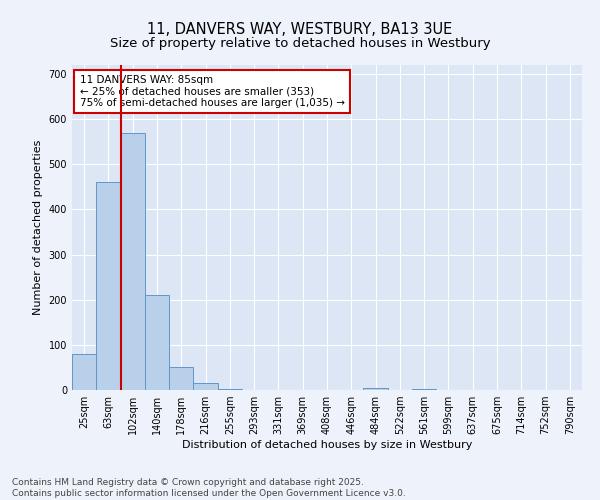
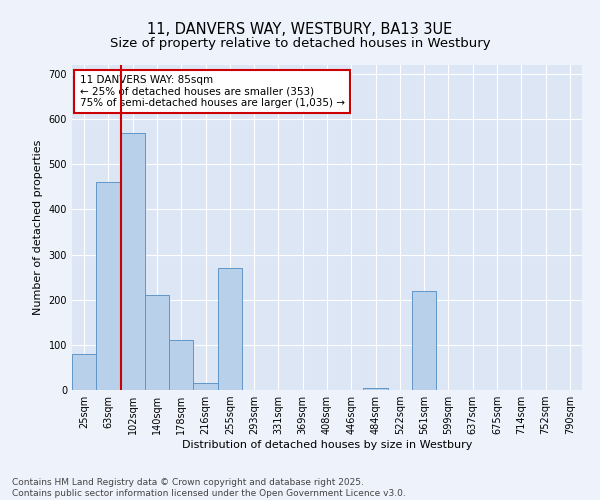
178sqm: 50 -> 110
255sqm: 3 -> 270
561sqm: 3 -> 220
